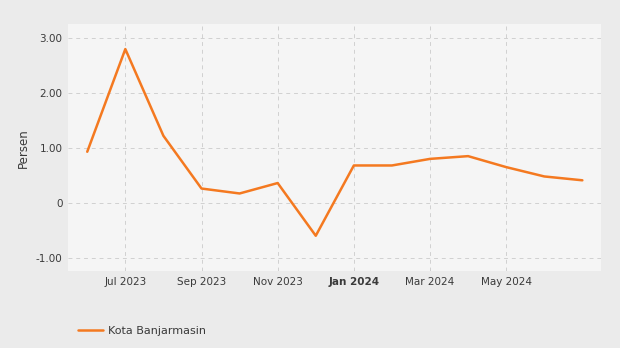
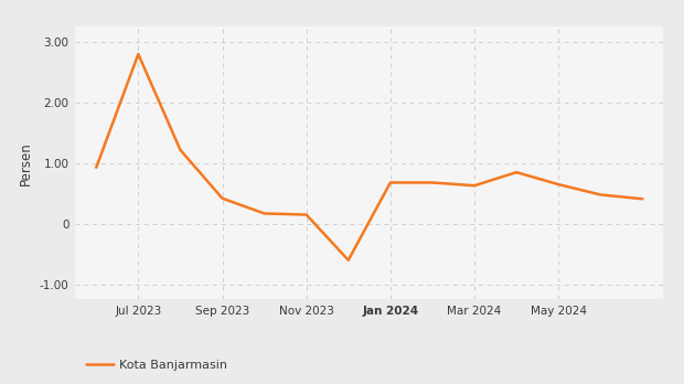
Sep 2023: 0.26 -> 0.42
Nov 2023: 0.36 -> 0.15
Mar 2024: 0.80 -> 0.63
